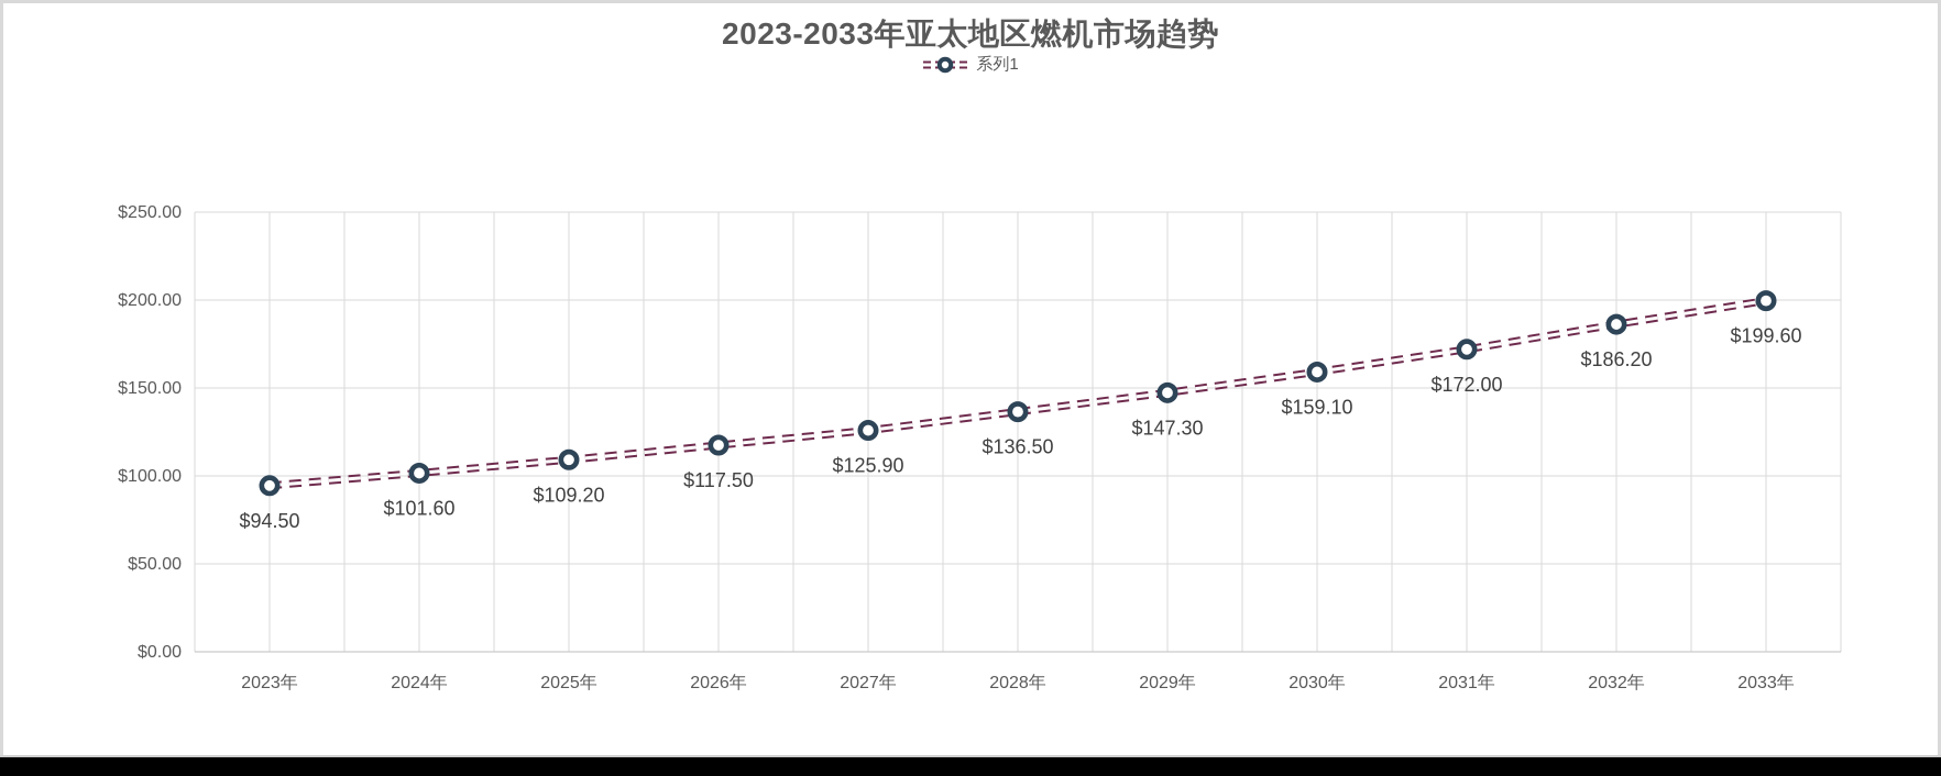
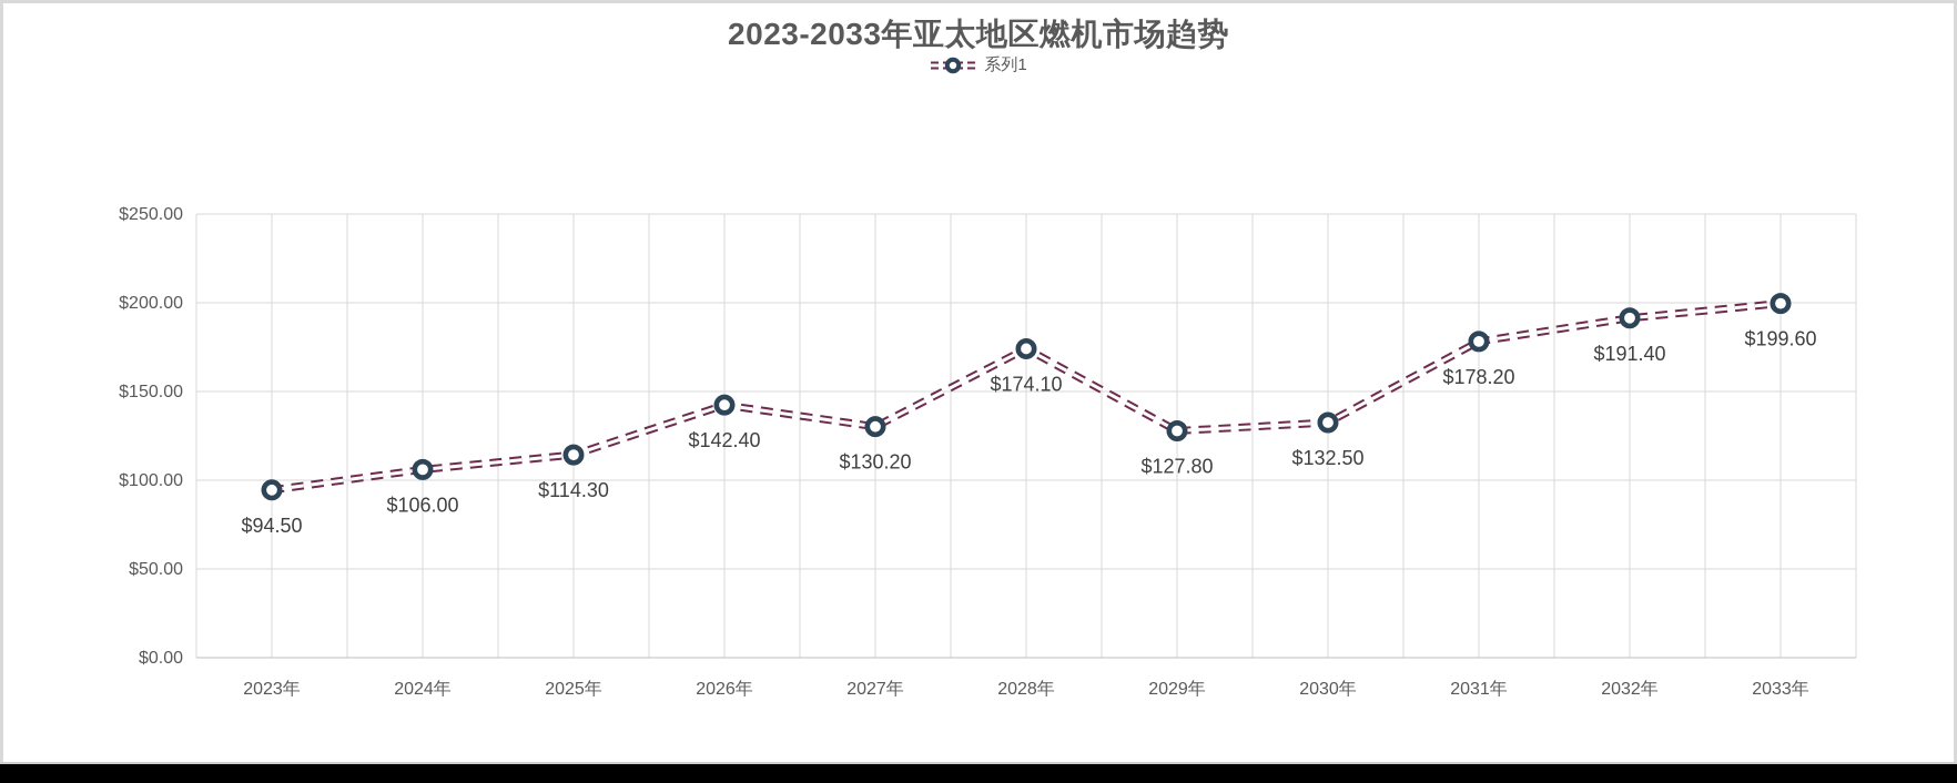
2024年: $101.60 -> $106.00
2025年: $109.20 -> $114.30
2026年: $117.50 -> $142.40
2027年: $125.90 -> $130.20
2028年: $136.50 -> $174.10
2029年: $147.30 -> $127.80
2030年: $159.10 -> $132.50
2031年: $172.00 -> $178.20
2032年: $186.20 -> $191.40
